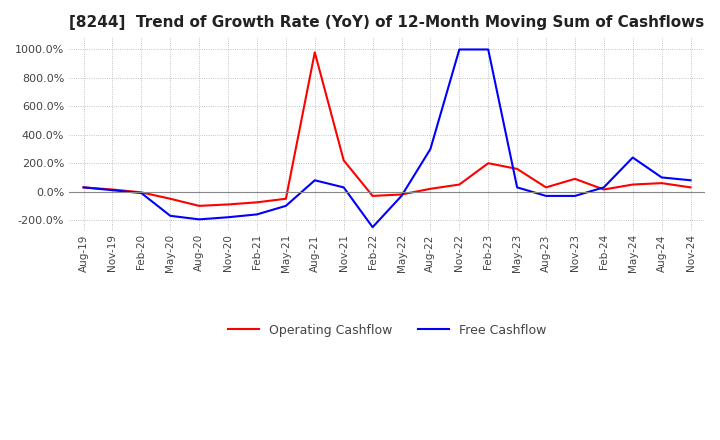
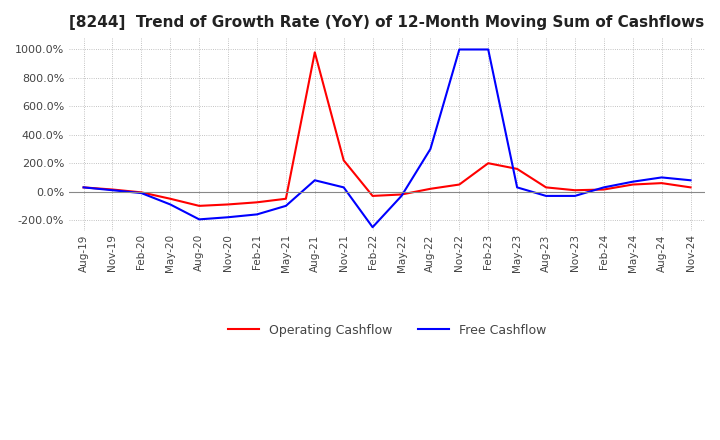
Free Cashflow/May-20: -170% -> -90%
Operating Cashflow/Nov-23: 90% -> 10%
Free Cashflow/May-24: 240% -> 70%
